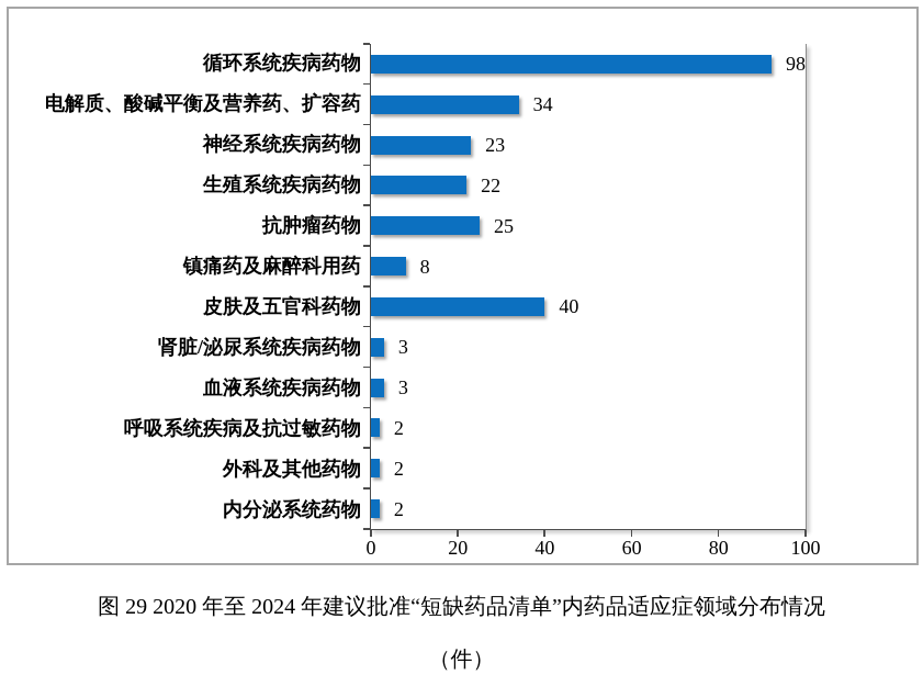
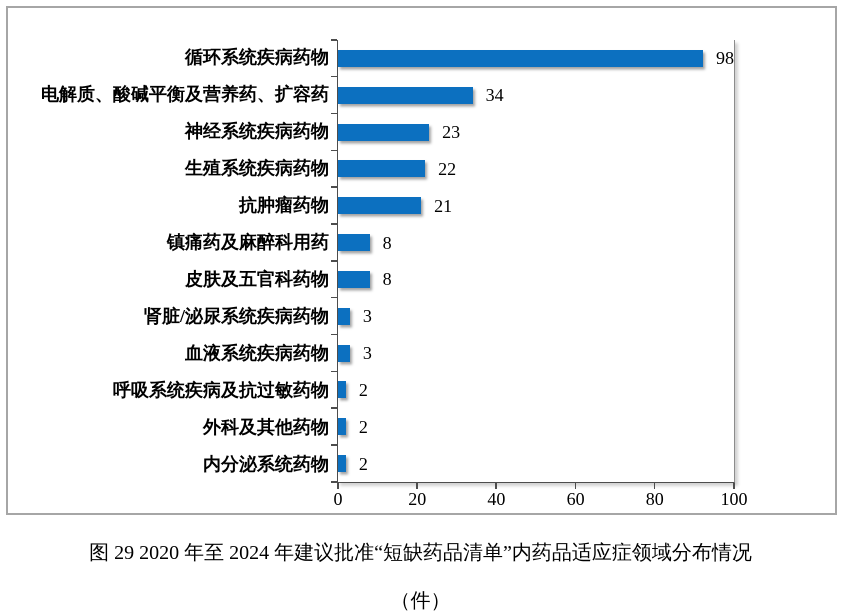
抗肿瘤药物: 25 -> 21
皮肤及五官科药物: 40 -> 8
